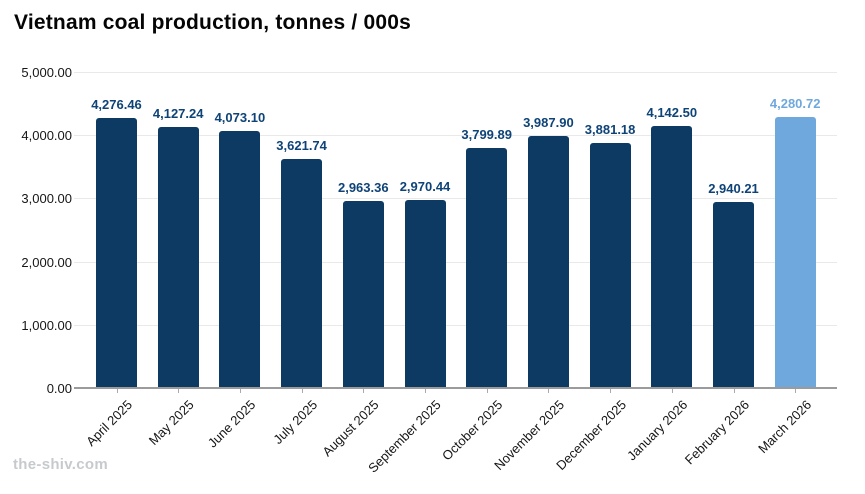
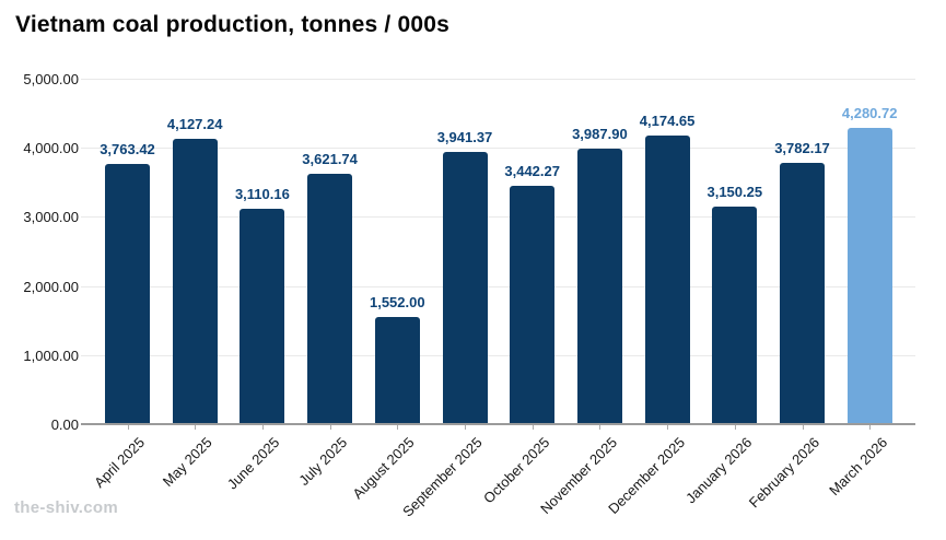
April 2025: 4,276.46 -> 3,763.42
June 2025: 4,073.10 -> 3,110.16
August 2025: 2,963.36 -> 1,552.00
September 2025: 2,970.44 -> 3,941.37
October 2025: 3,799.89 -> 3,442.27
December 2025: 3,881.18 -> 4,174.65
January 2026: 4,142.50 -> 3,150.25
February 2026: 2,940.21 -> 3,782.17
